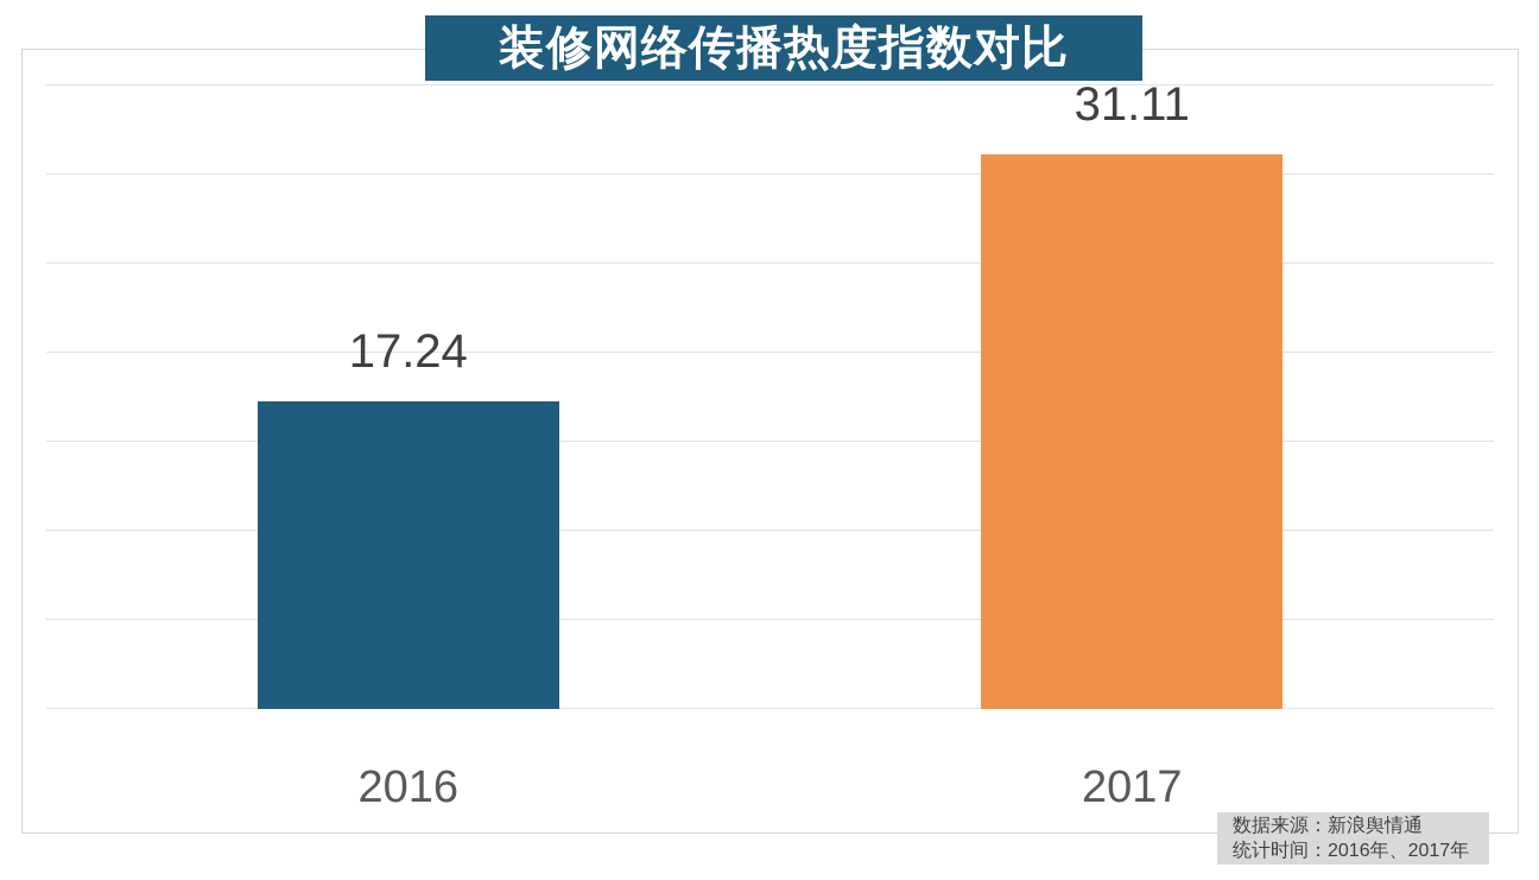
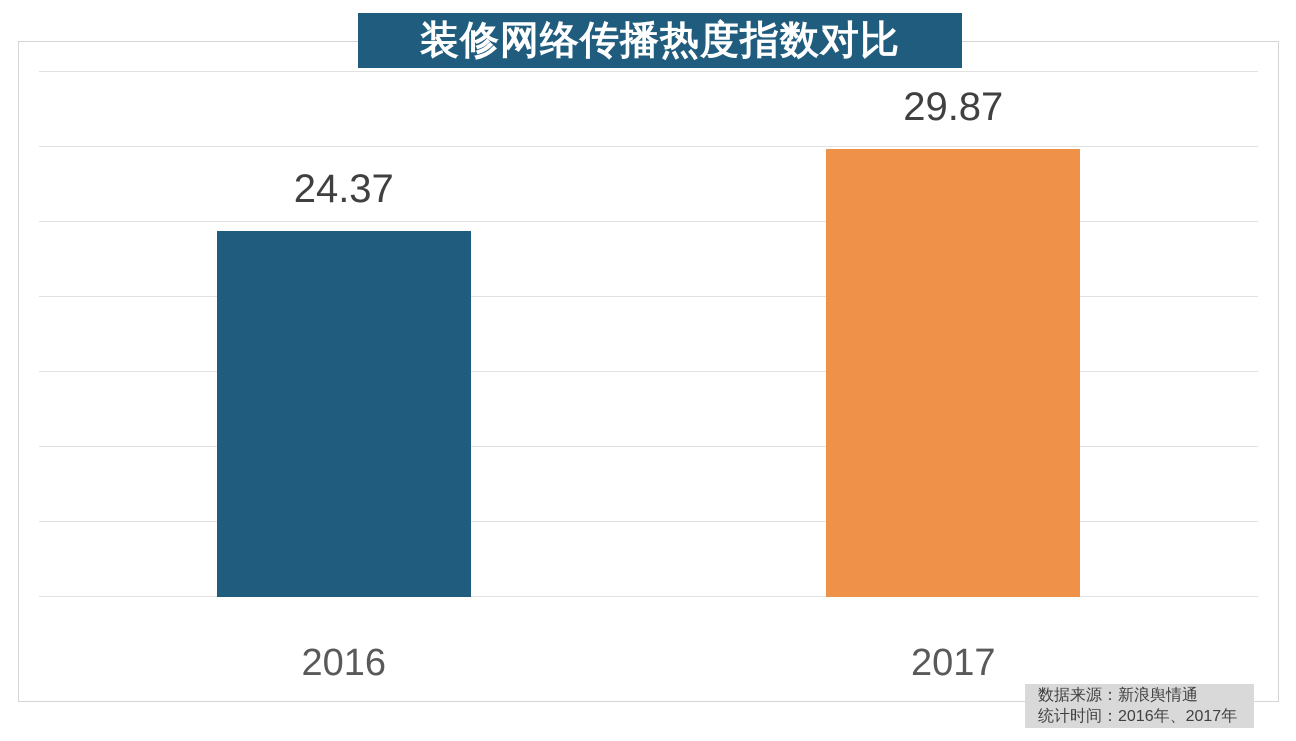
2016: 17.24 -> 24.37
2017: 31.11 -> 29.87
